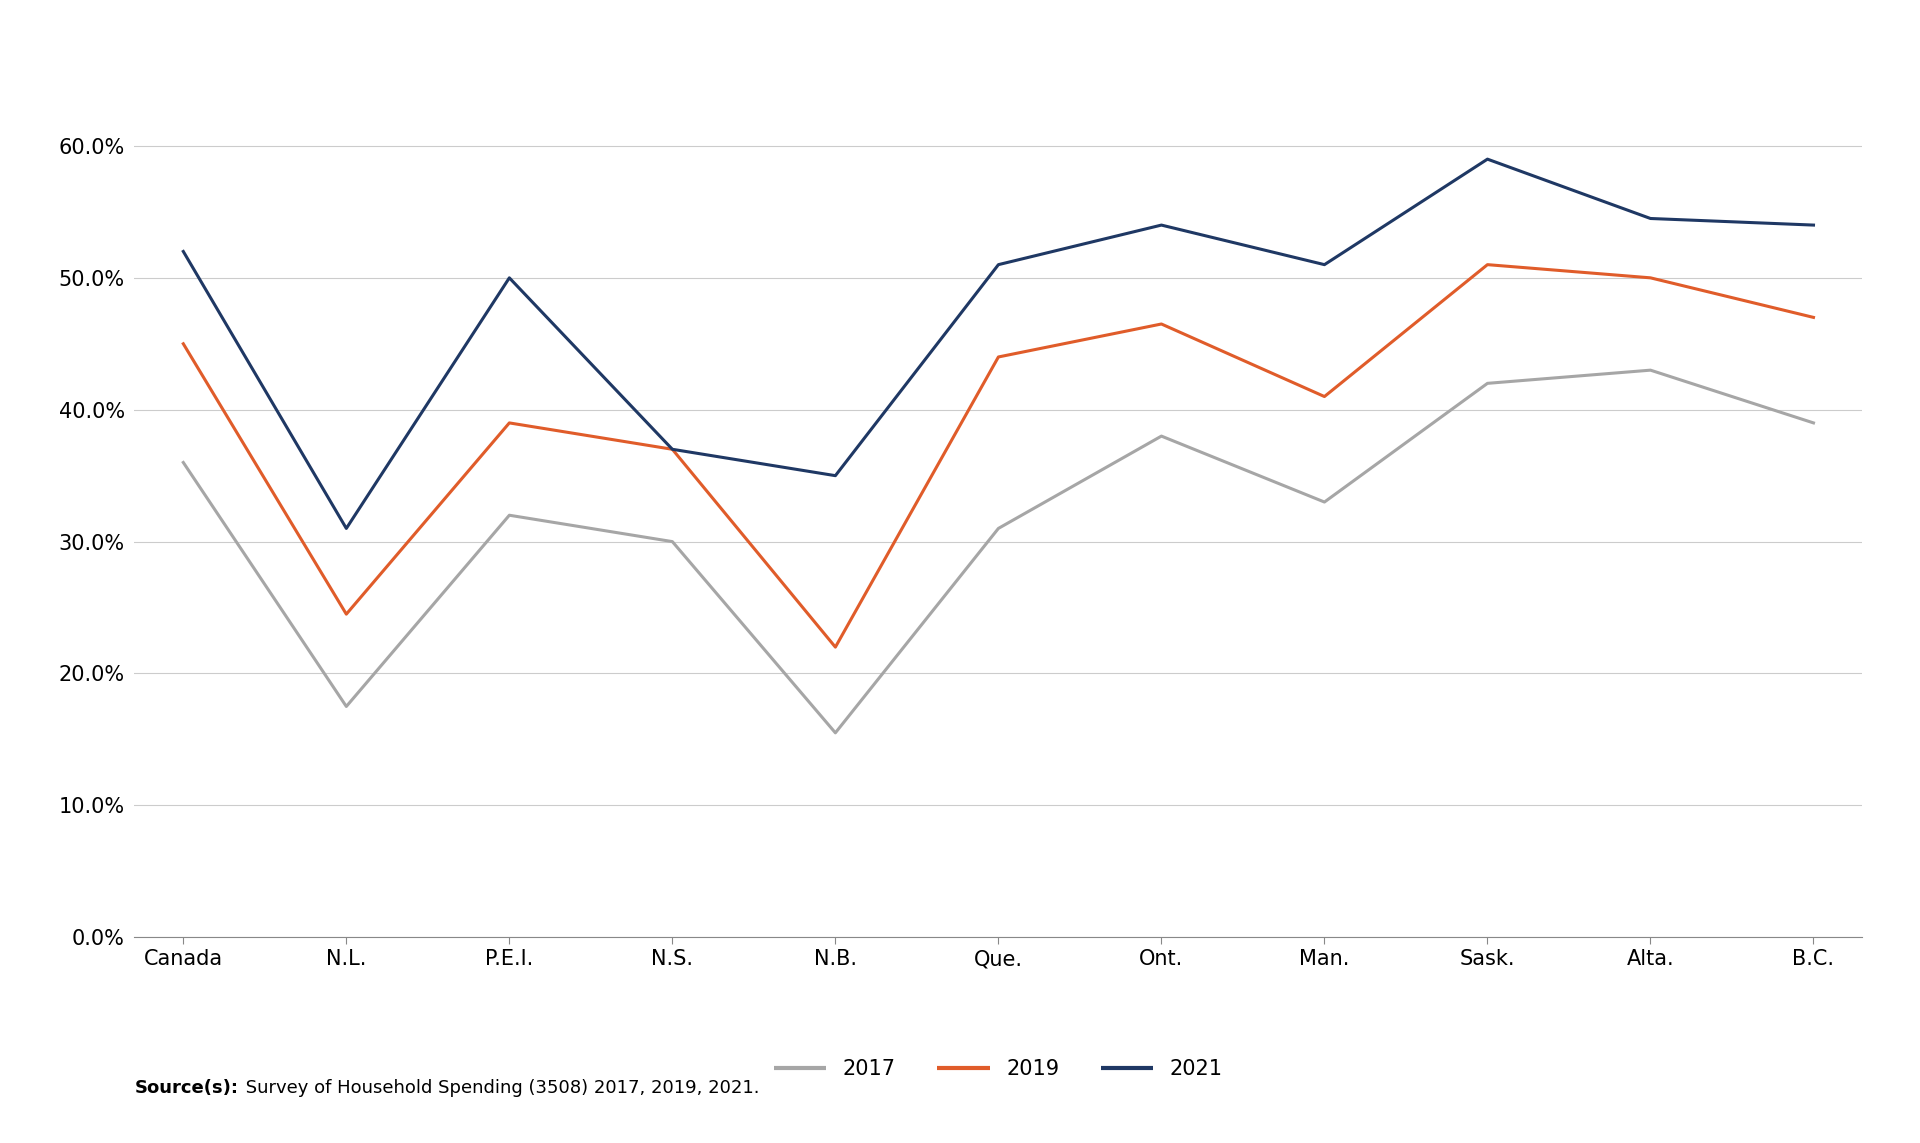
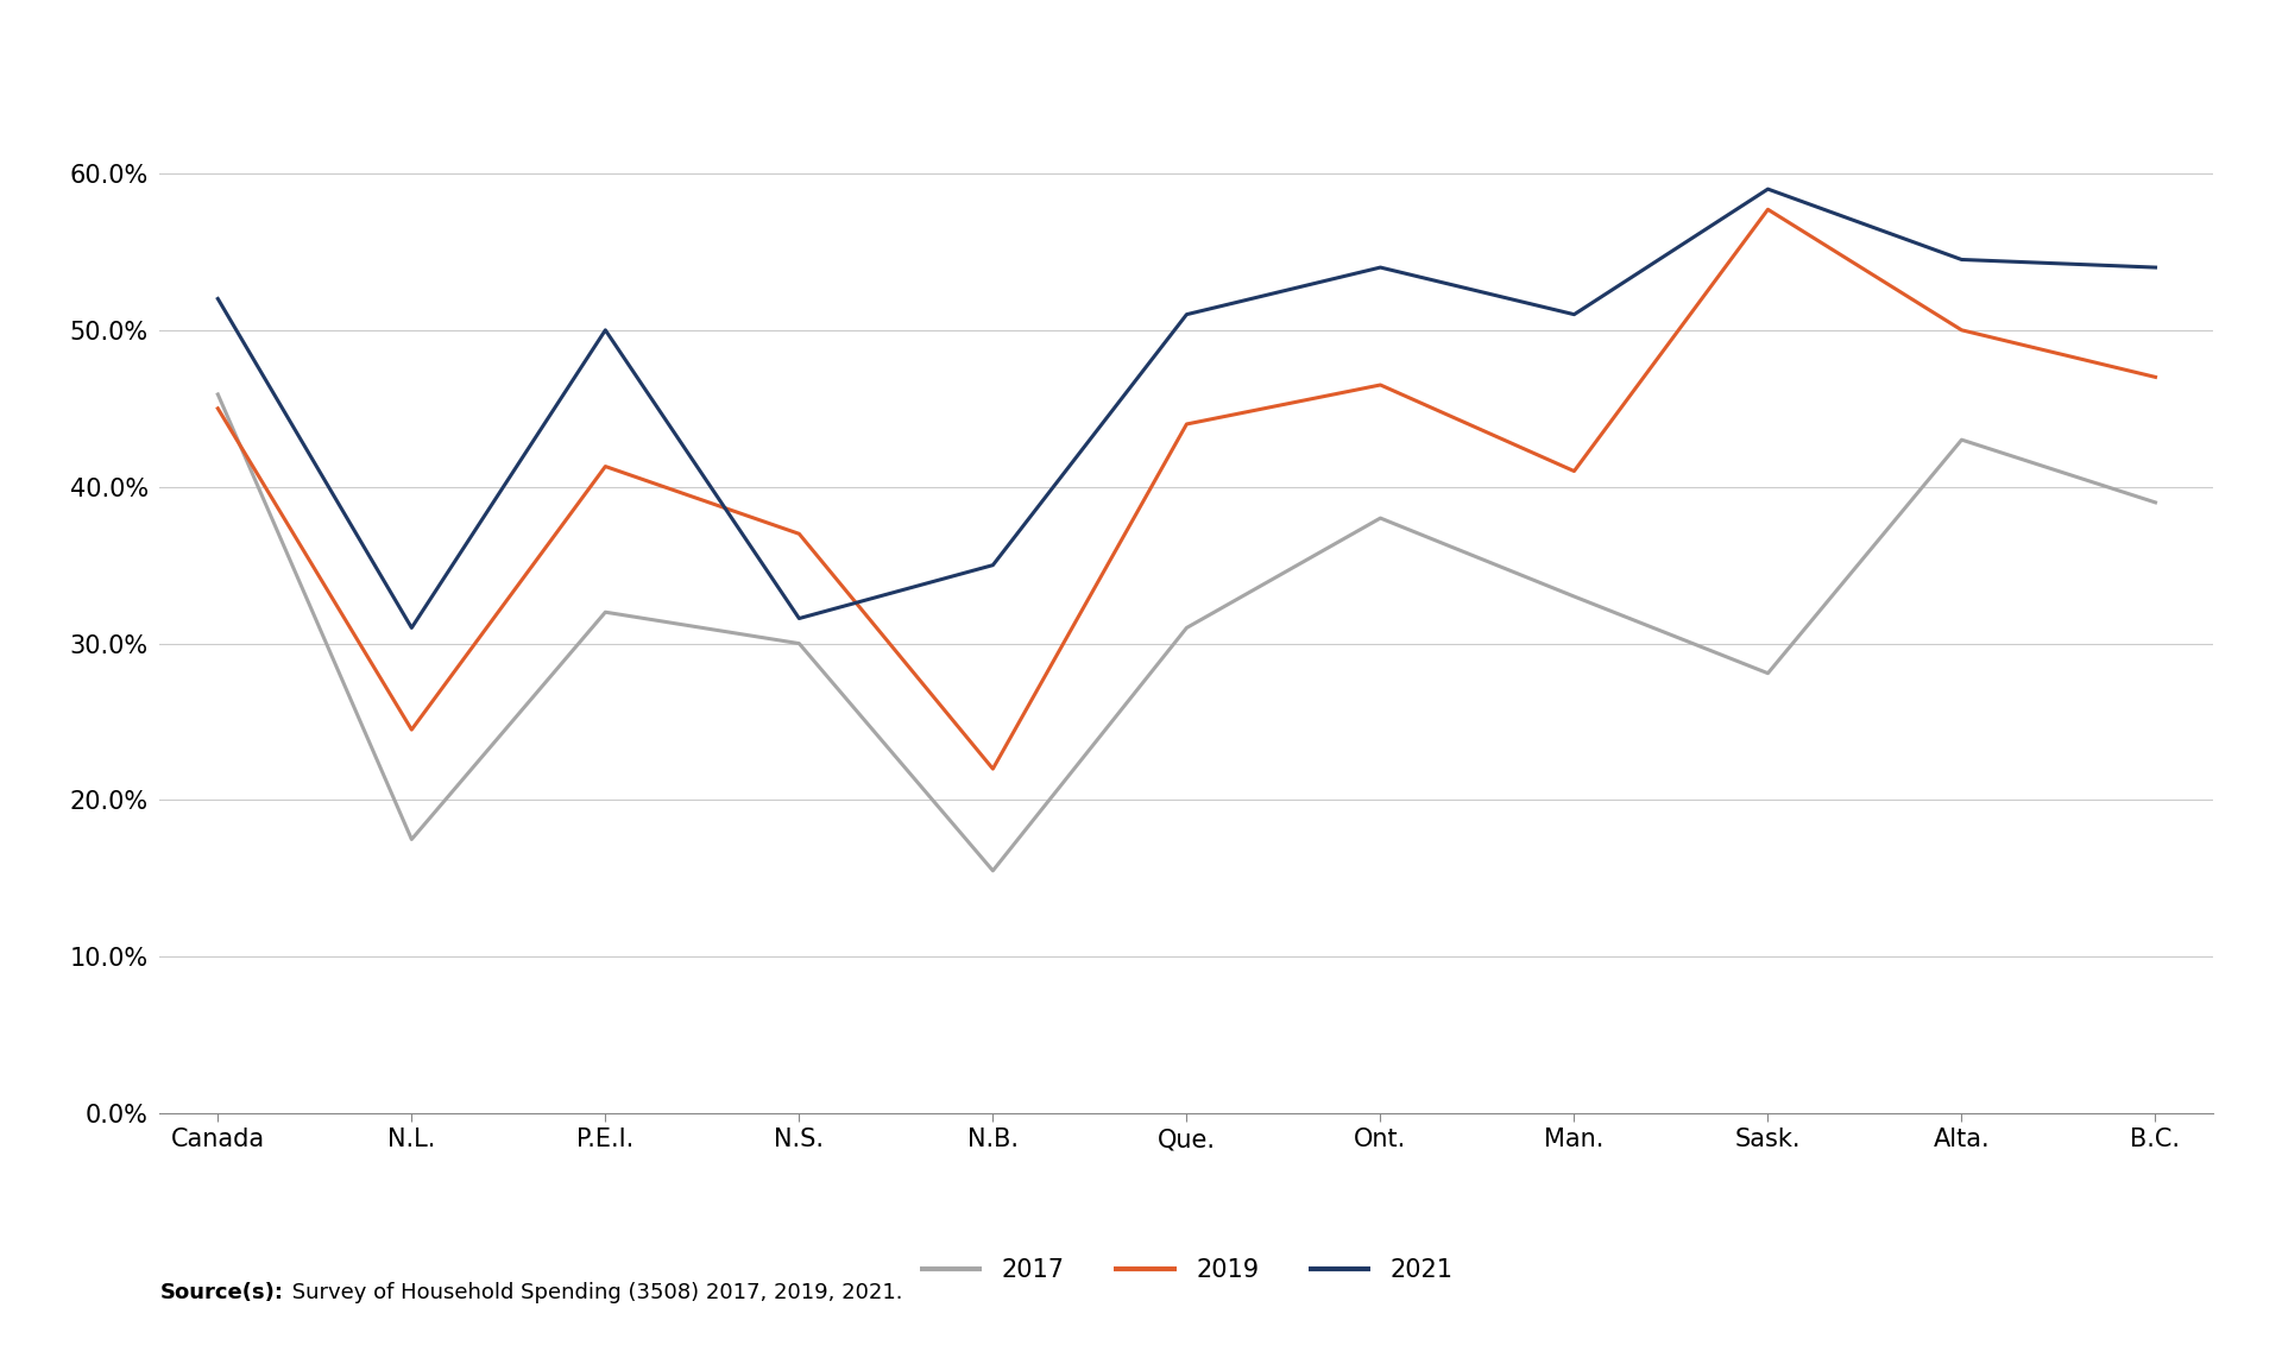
2017/Canada: 36.0% -> 45.9%
2019/P.E.I.: 39.0% -> 41.3%
2021/N.S.: 37.0% -> 31.6%
2017/Sask.: 42.0% -> 28.1%
2019/Sask.: 51.0% -> 57.7%
